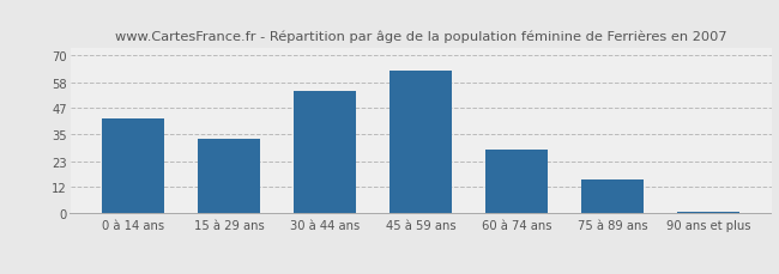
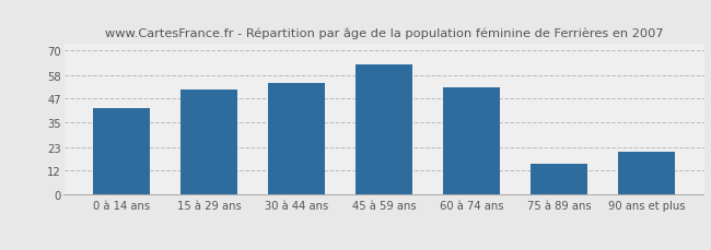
15 à 29 ans: 33 -> 51
60 à 74 ans: 28 -> 52
90 ans et plus: 1 -> 21
